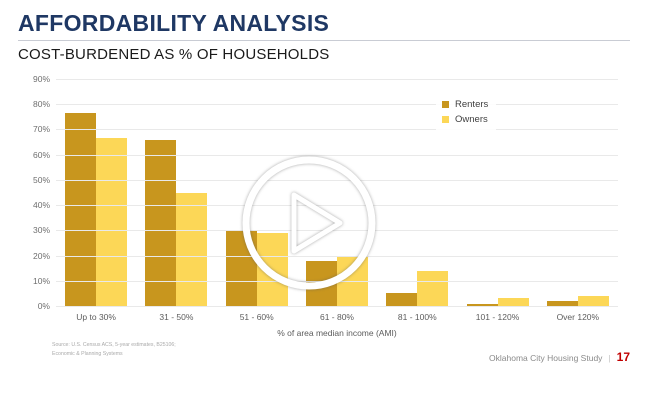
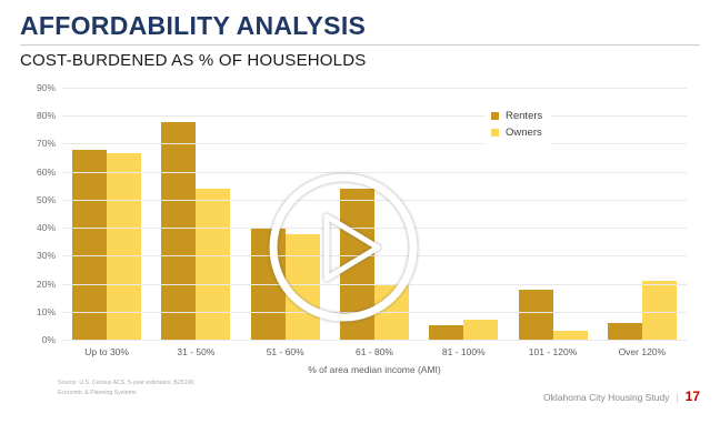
Renters/Up to 30%: 77% -> 68%
Renters/31 - 50%: 66% -> 78%
Owners/31 - 50%: 45% -> 54%
Renters/51 - 60%: 30% -> 40%
Owners/51 - 60%: 29% -> 38%
Renters/61 - 80%: 18% -> 54%
Owners/81 - 100%: 14% -> 7%
Renters/101 - 120%: 1% -> 18%
Renters/Over 120%: 2% -> 6%
Owners/Over 120%: 4% -> 21%
